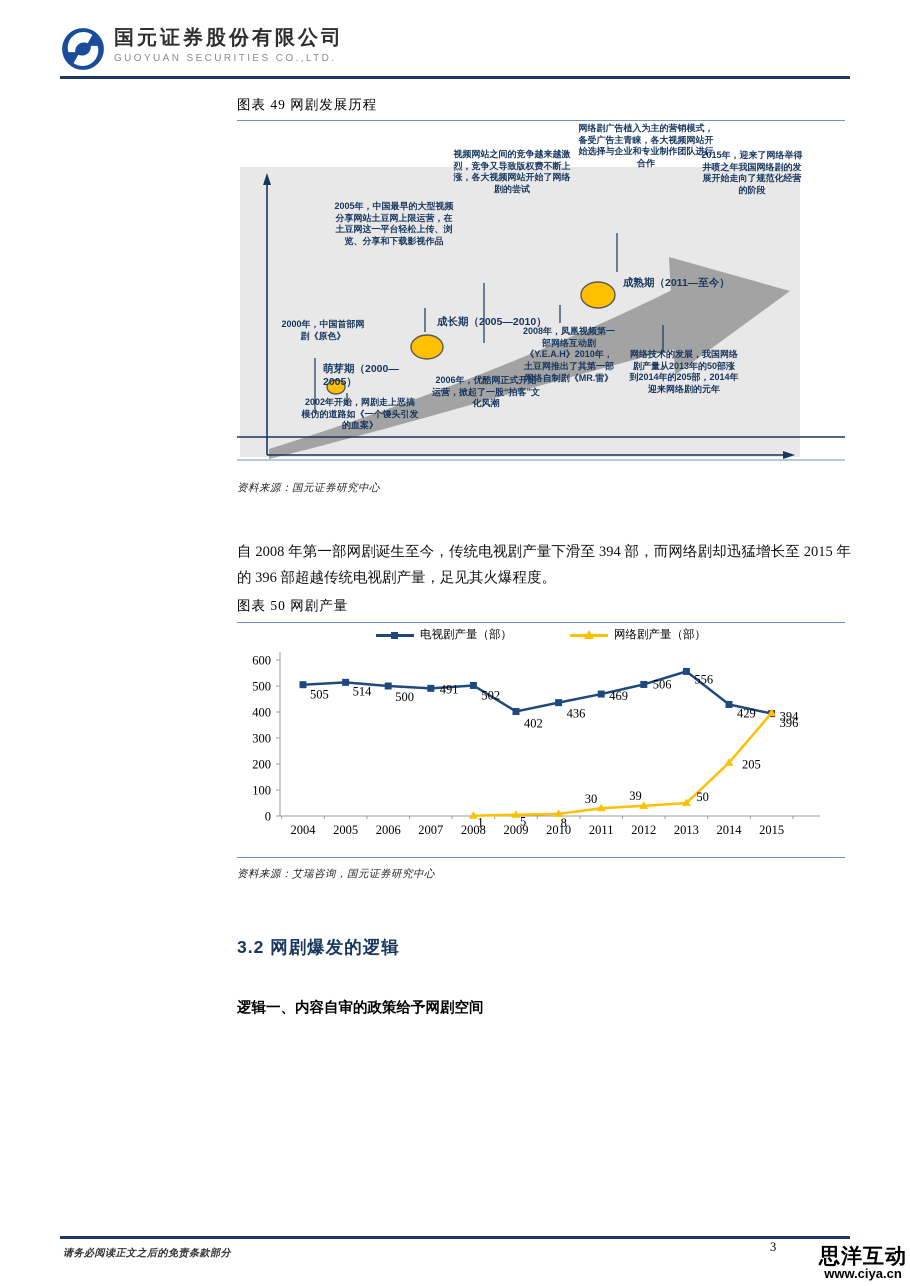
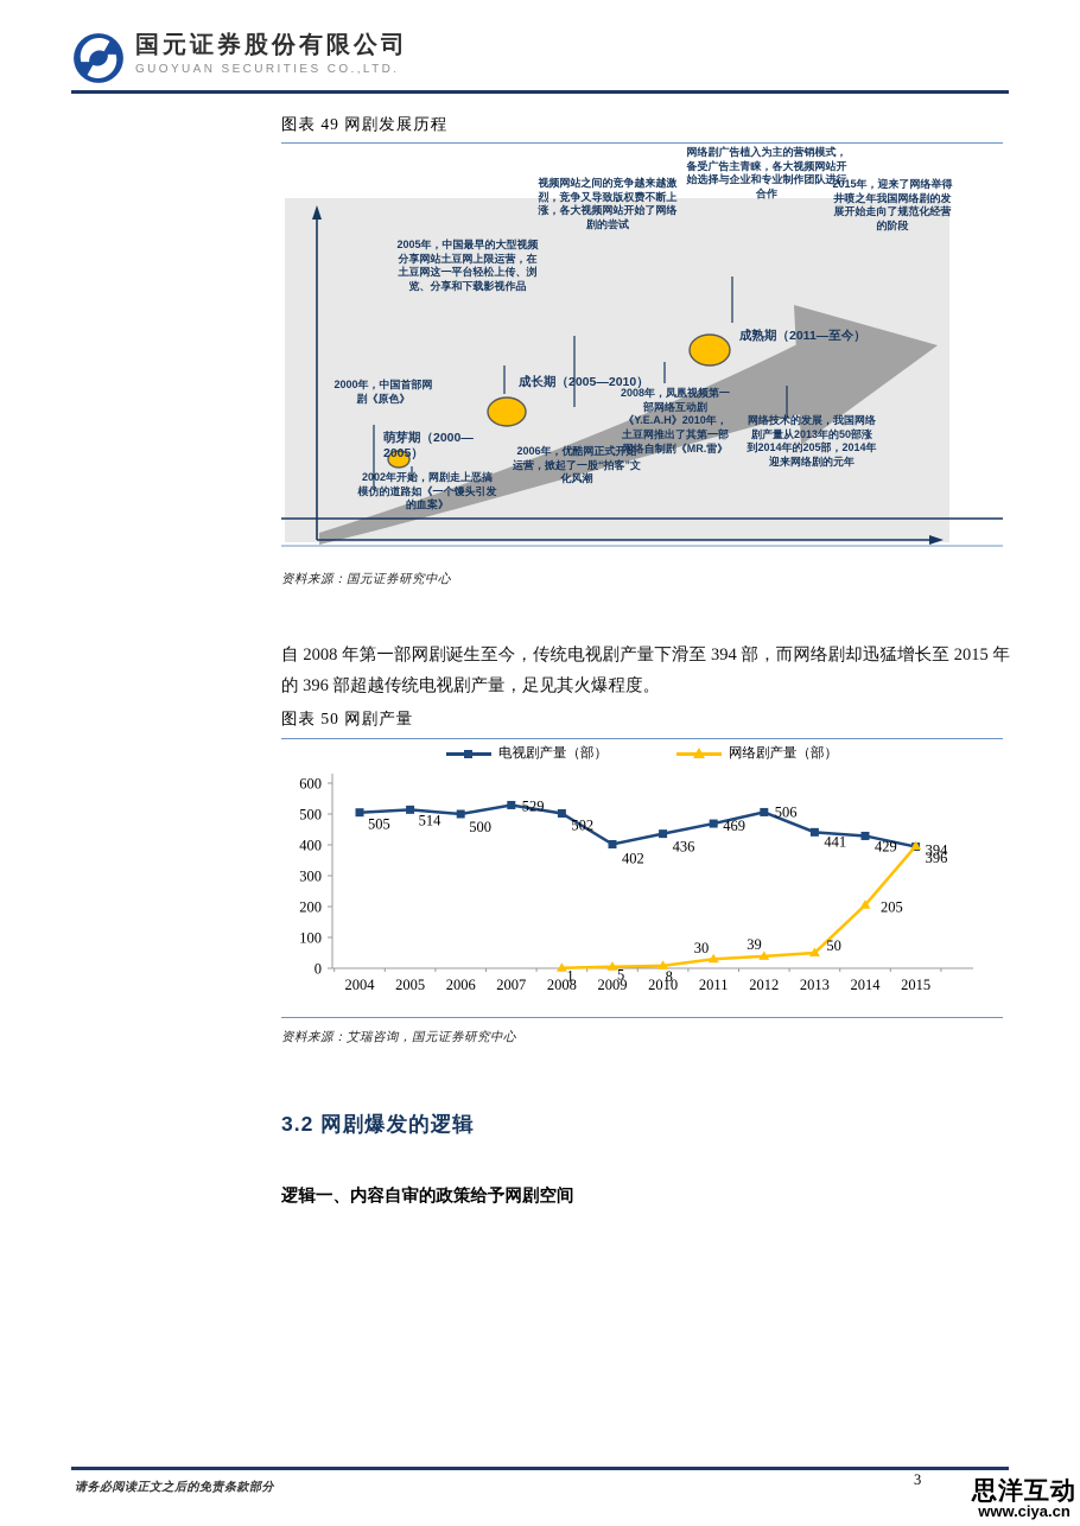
电视剧产量（部）/2007: 491 -> 529
电视剧产量（部）/2013: 556 -> 441
